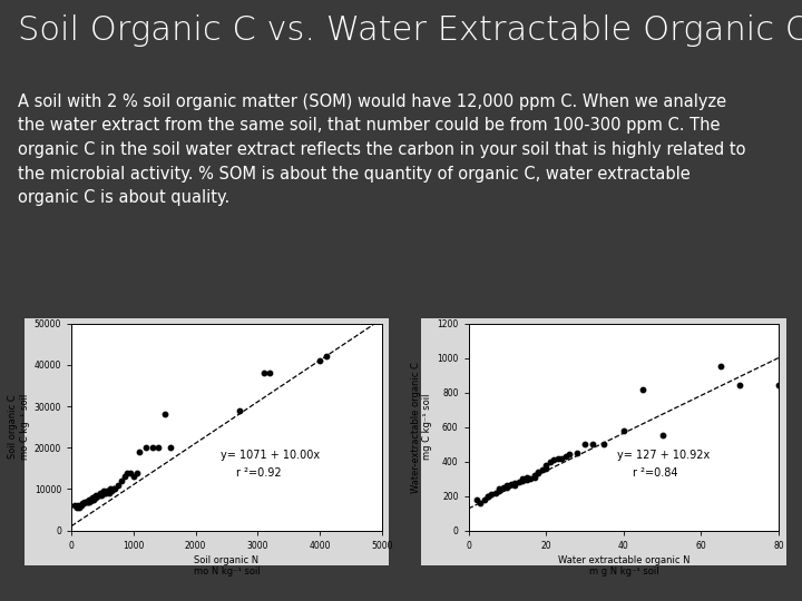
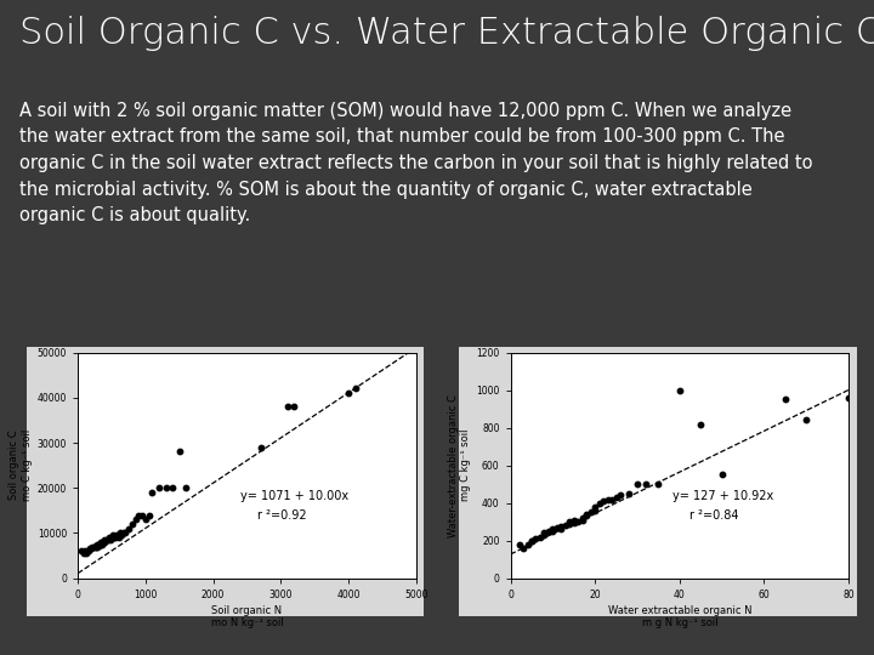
40: 580 -> 1000
80: 840 -> 960
